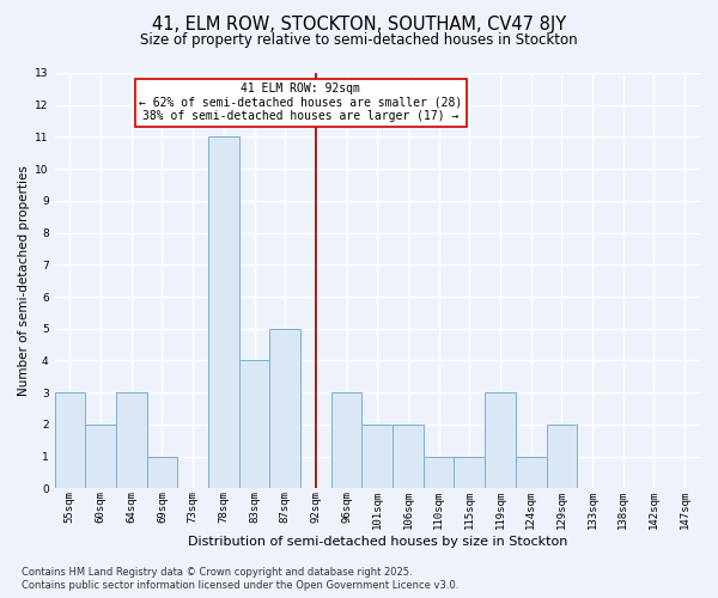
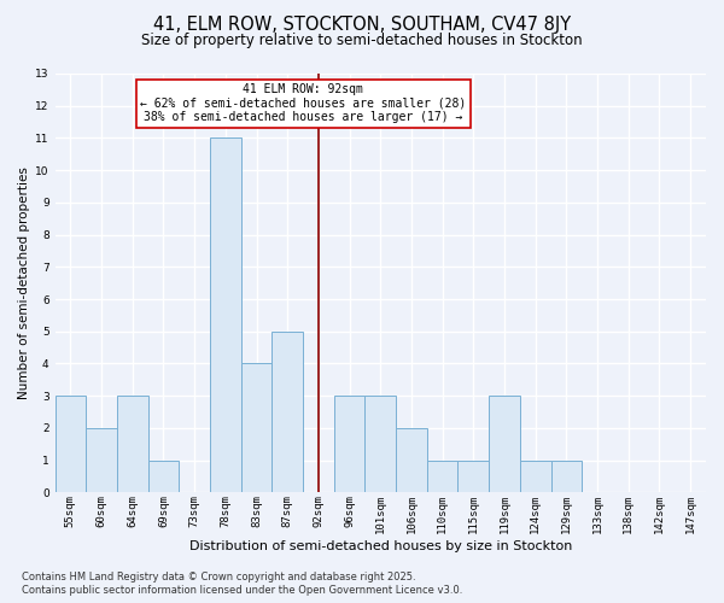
101sqm: 2 -> 3
129sqm: 2 -> 1
